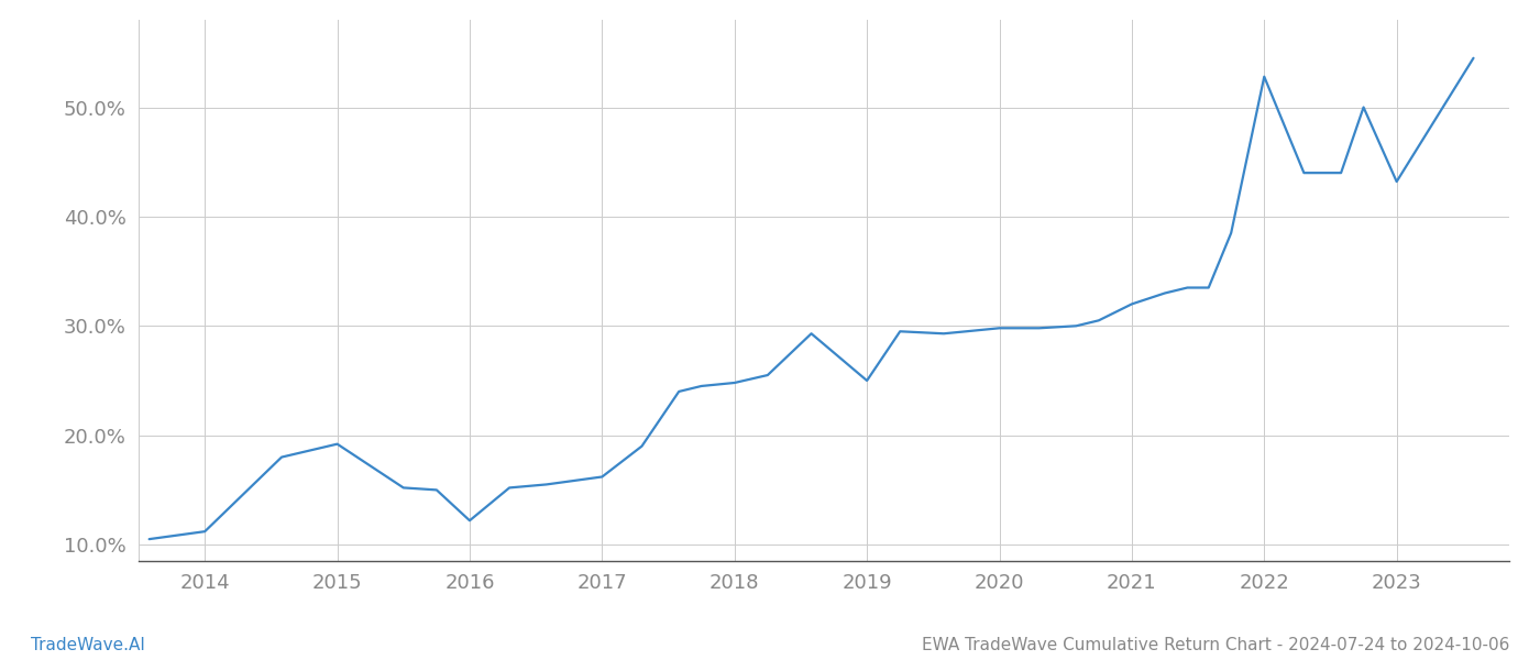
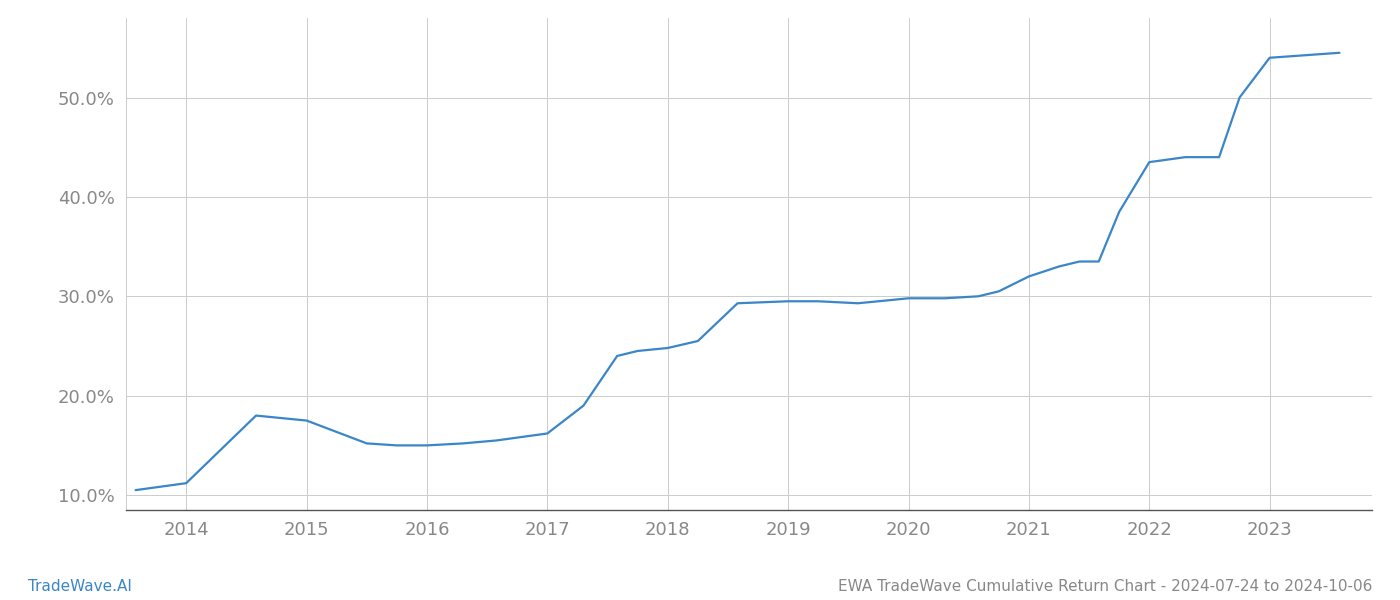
2015: 19.2% -> 17.5%
2016: 12.2% -> 15.0%
2019: 25.0% -> 29.5%
2022: 52.8% -> 43.5%
2023: 43.2% -> 54.0%
